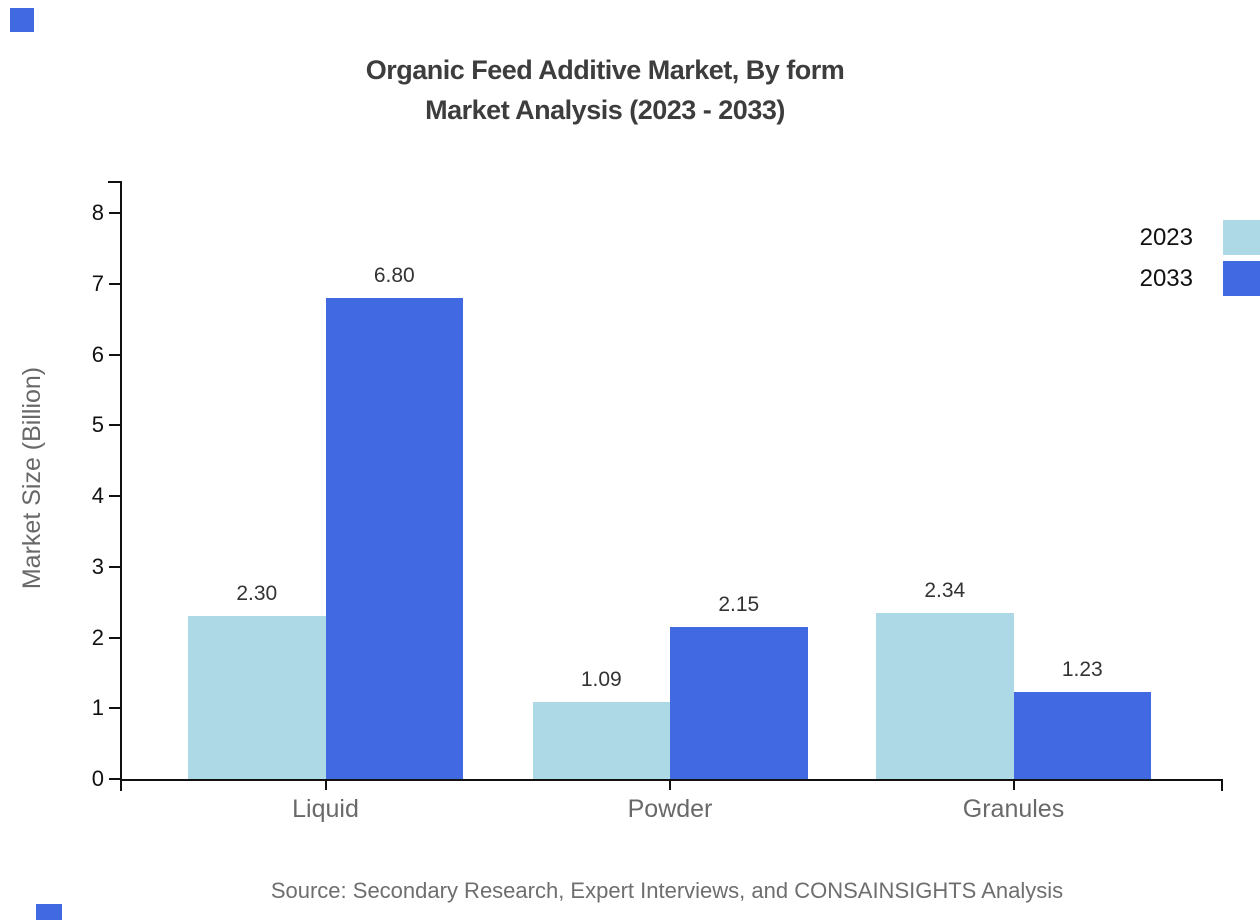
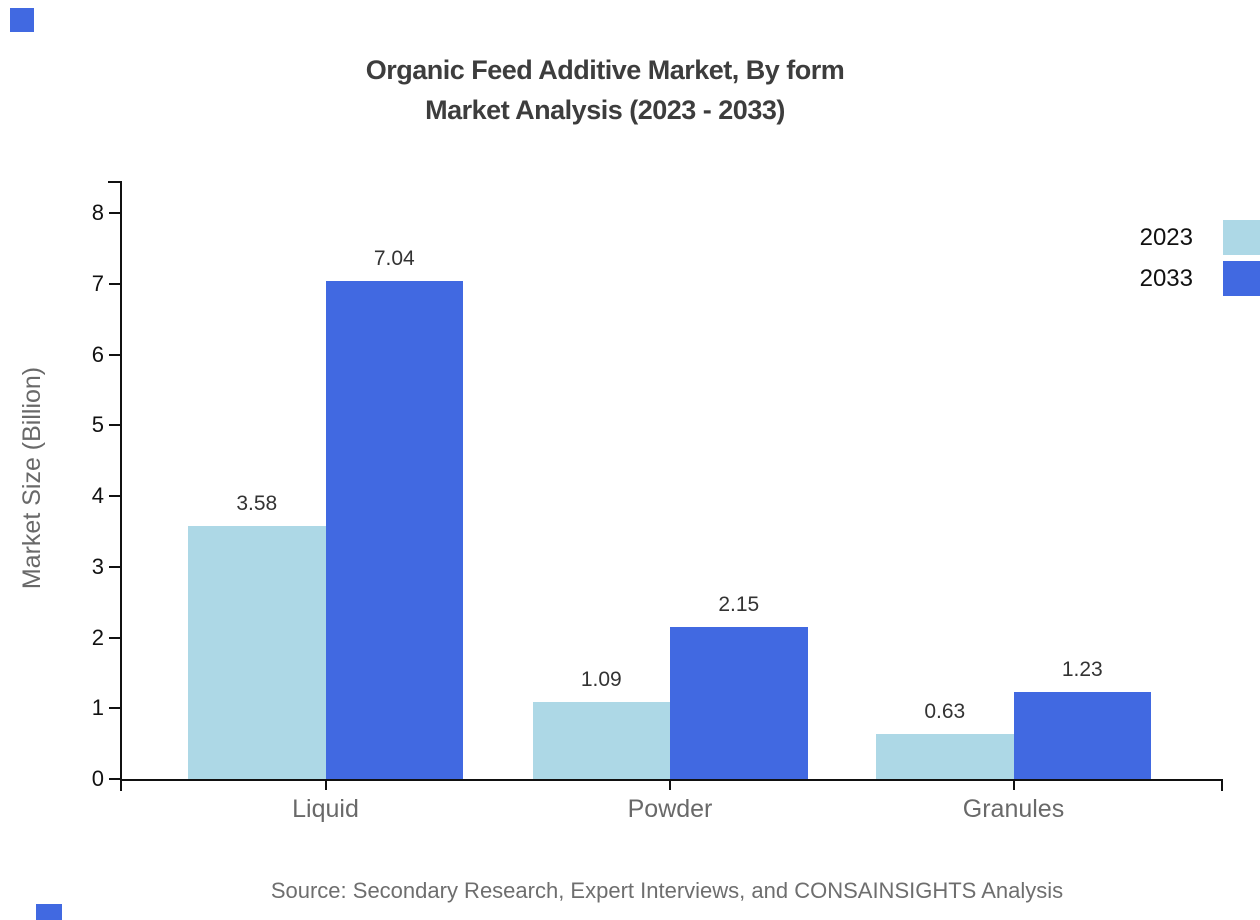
2023/Liquid: 2.30 -> 3.58
2033/Liquid: 6.80 -> 7.04
2023/Granules: 2.34 -> 0.63
